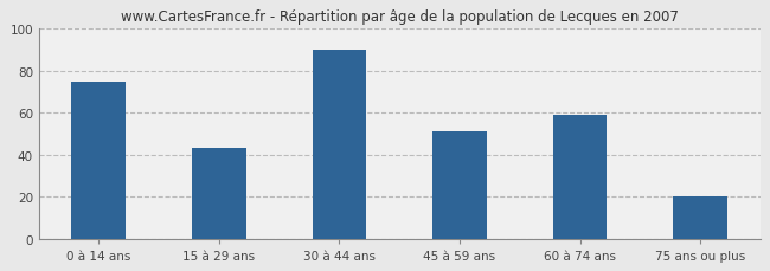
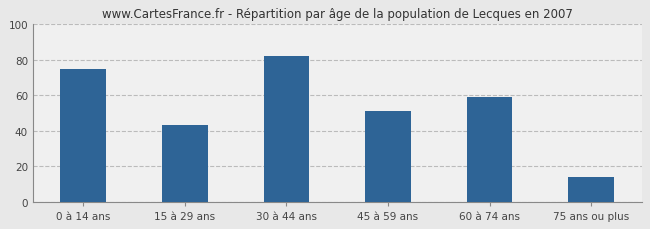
30 à 44 ans: 90 -> 82
75 ans ou plus: 20 -> 14
